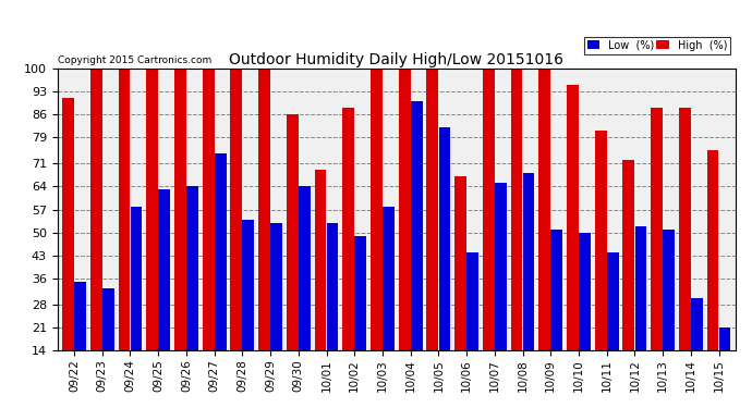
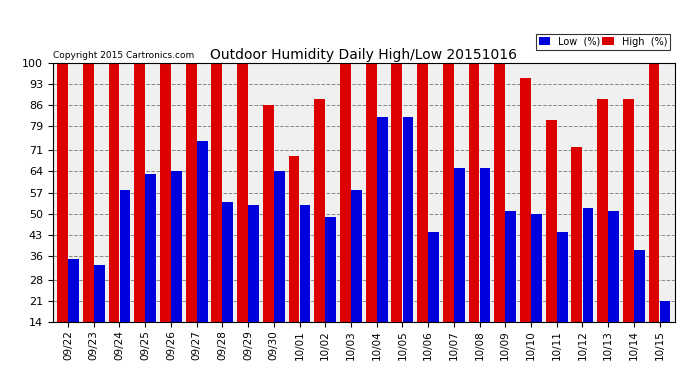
High (%)/09/22: 91 -> 100
Low (%)/10/04: 90 -> 82
High (%)/10/06: 67 -> 100
Low (%)/10/08: 68 -> 65
Low (%)/10/14: 30 -> 38
High (%)/10/15: 75 -> 100
